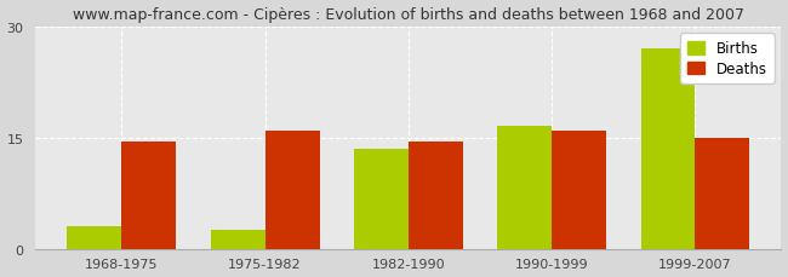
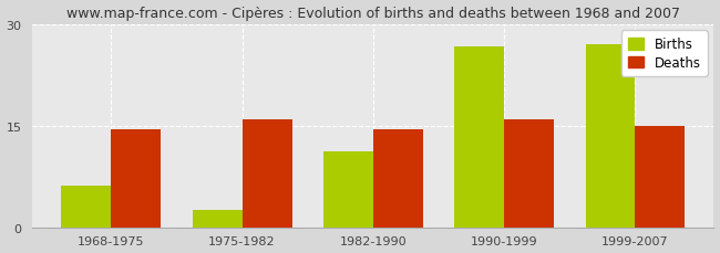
Births/1968-1975: 3.0 -> 6.2
Births/1982-1990: 13.5 -> 11.2
Births/1990-1999: 16.5 -> 26.6
